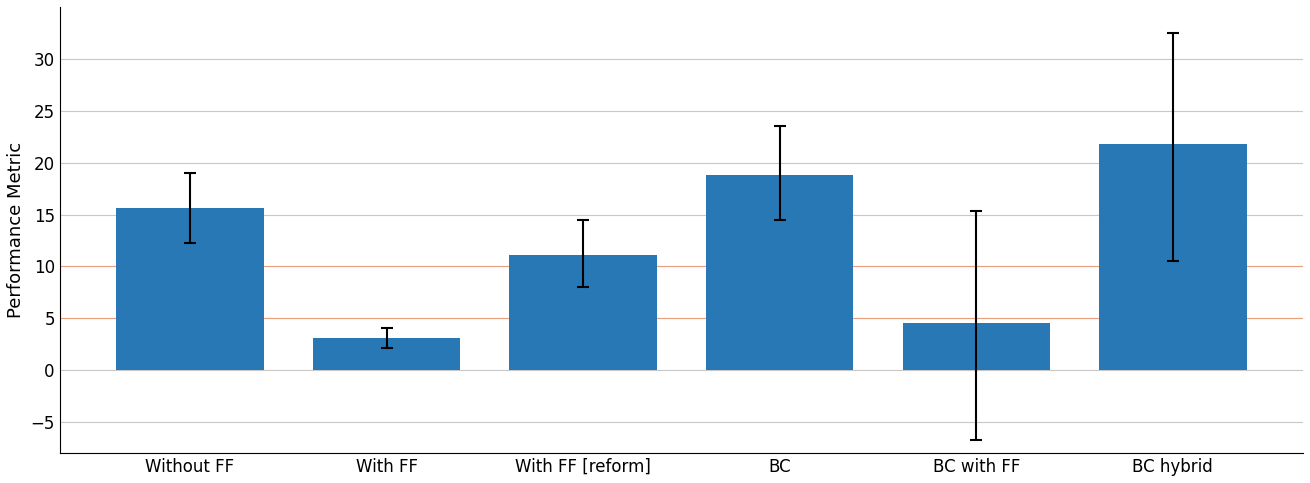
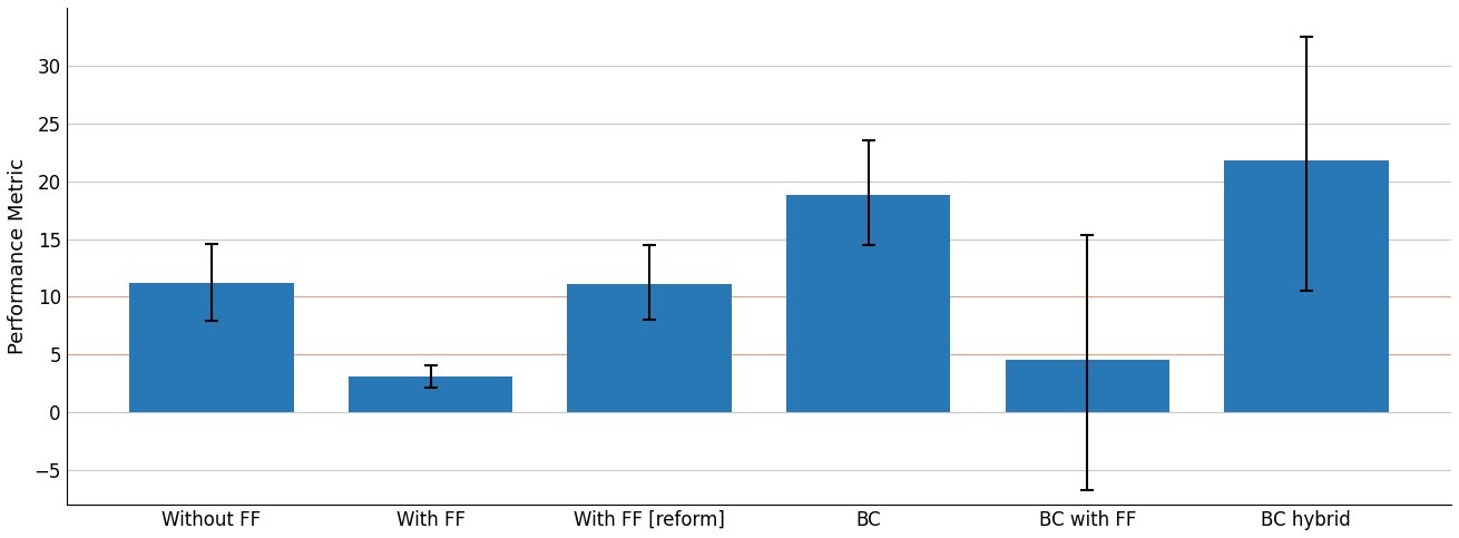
Without FF: 15.6 -> 11.2
